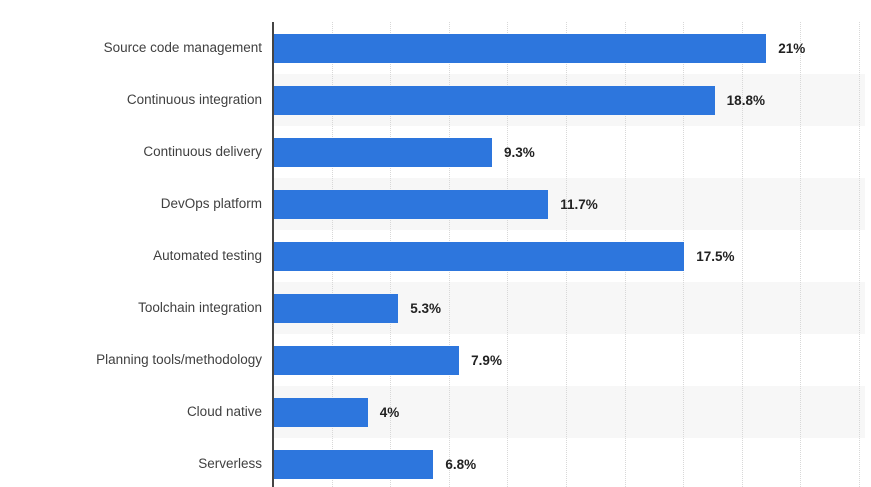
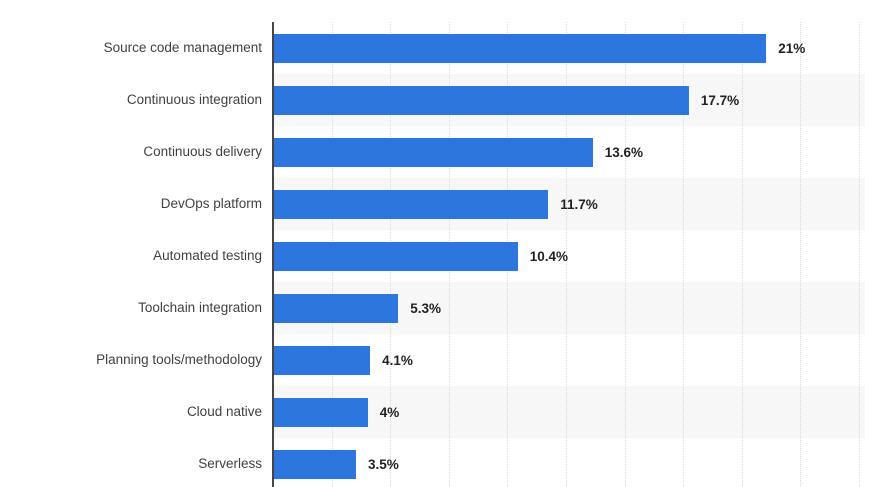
Continuous integration: 18.8% -> 17.7%
Continuous delivery: 9.3% -> 13.6%
Automated testing: 17.5% -> 10.4%
Planning tools/methodology: 7.9% -> 4.1%
Serverless: 6.8% -> 3.5%
